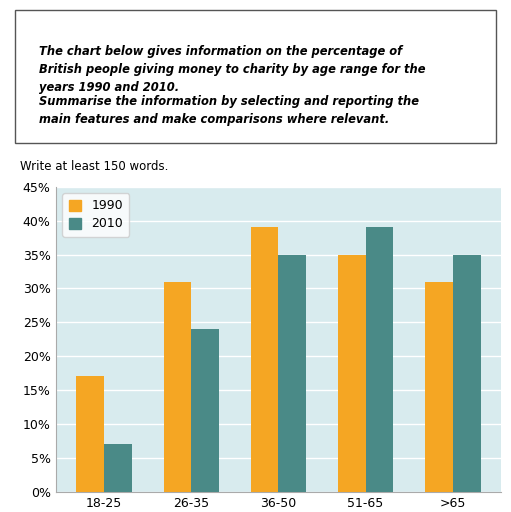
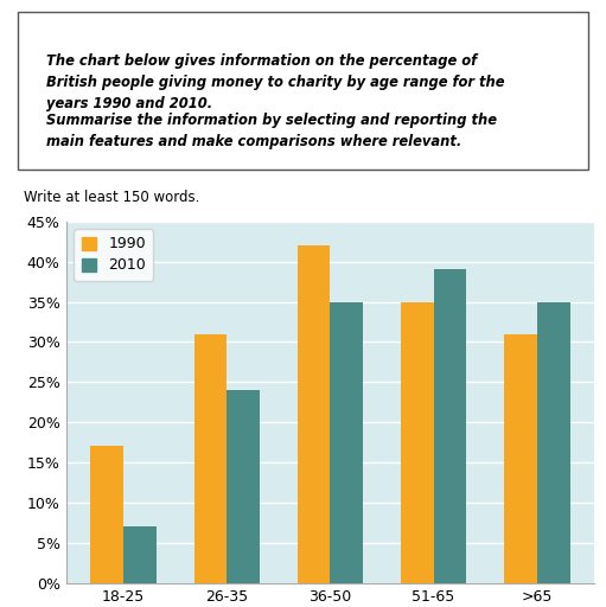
1990/36-50: 39% -> 42%
